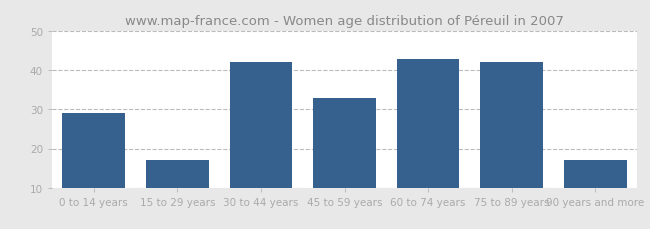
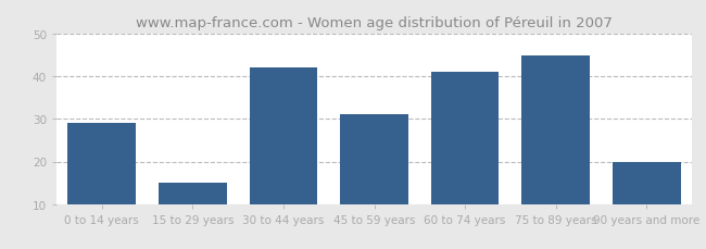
15 to 29 years: 17 -> 15
45 to 59 years: 33 -> 31
60 to 74 years: 43 -> 41
75 to 89 years: 42 -> 45
90 years and more: 17 -> 20
